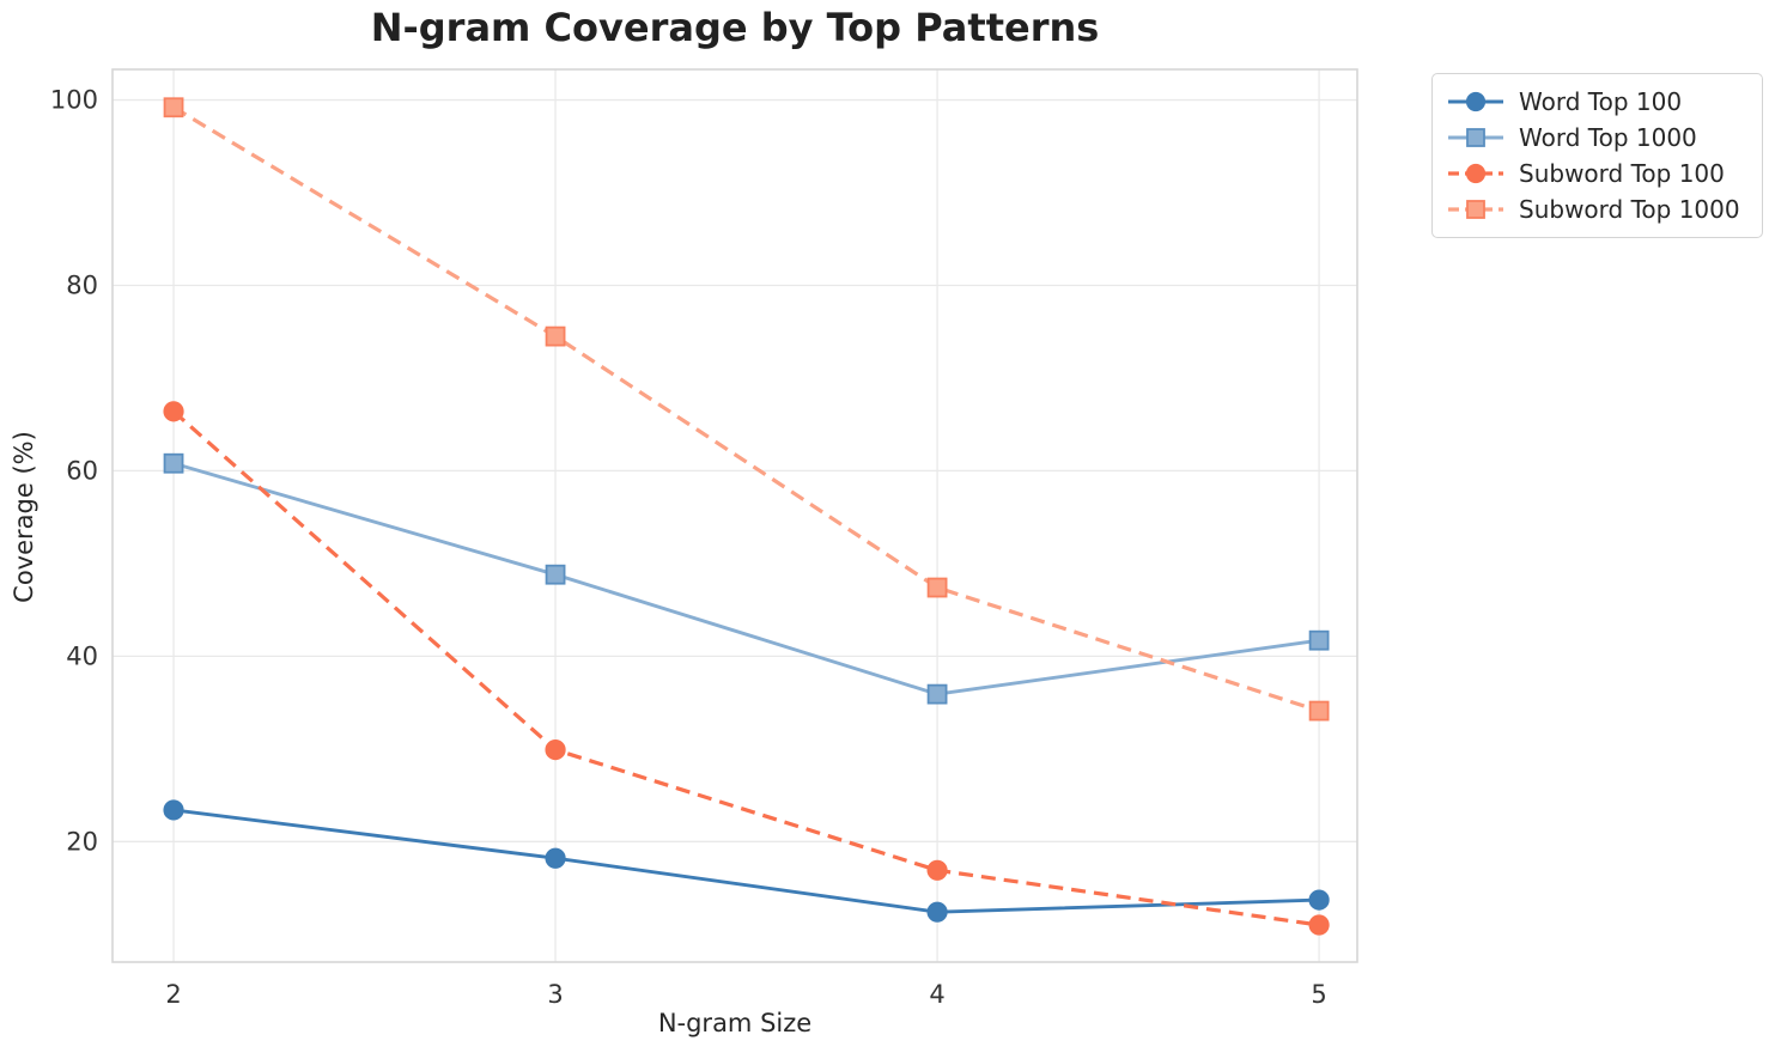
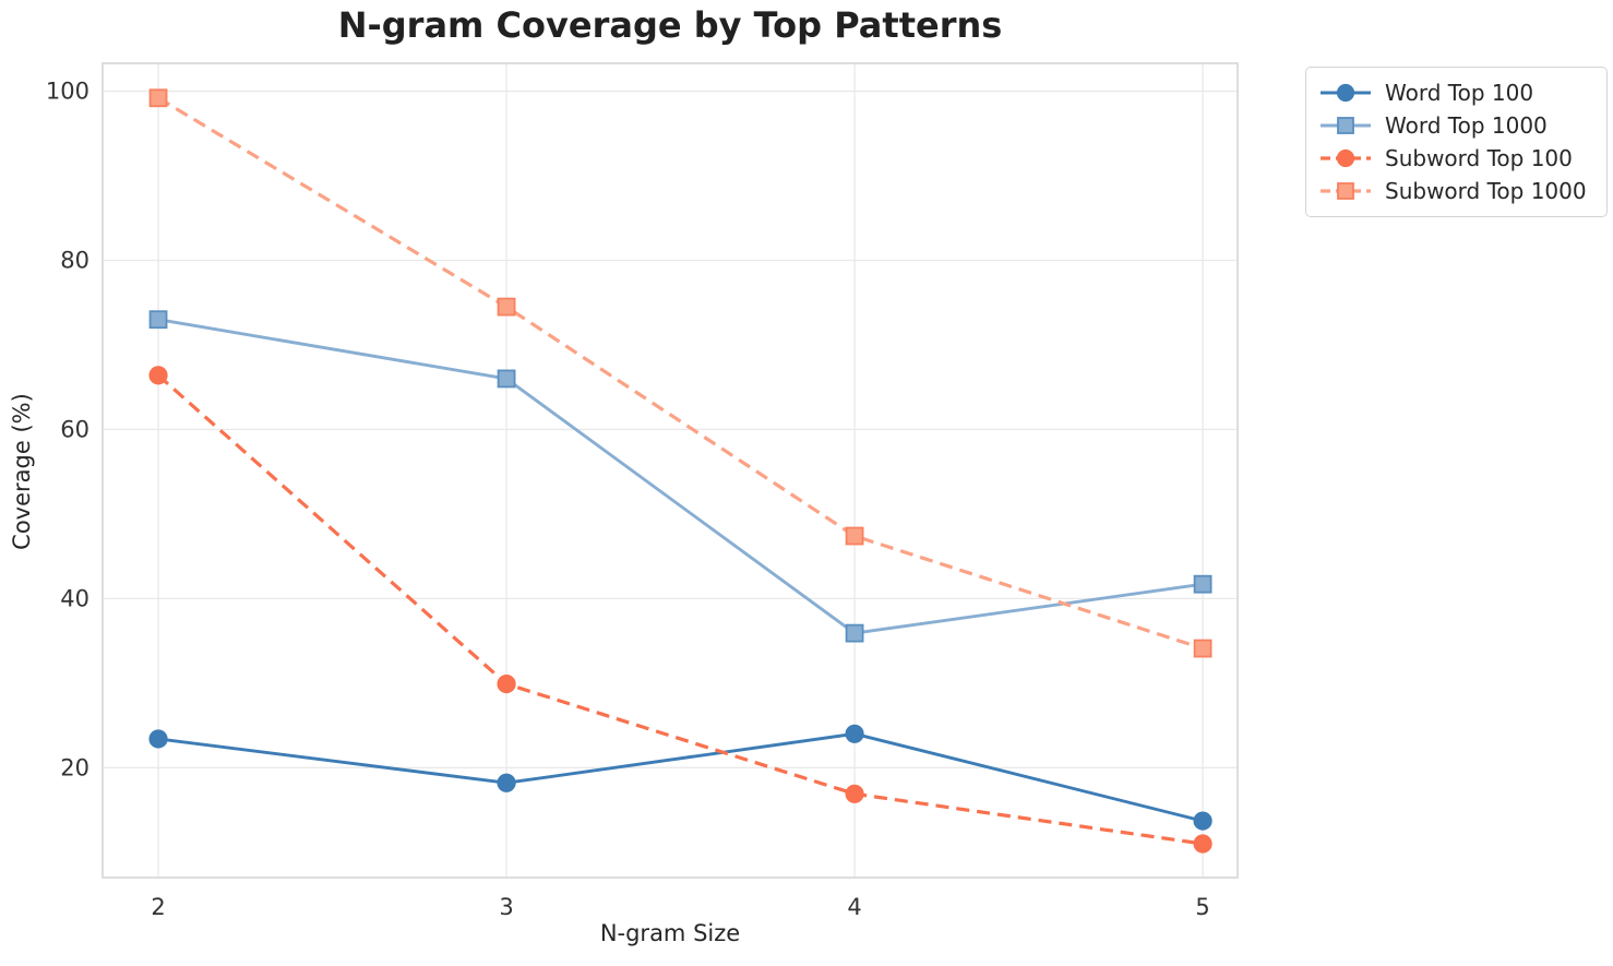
Word Top 1000/2: 61 -> 73
Word Top 1000/3: 49 -> 66
Word Top 100/4: 12 -> 24
